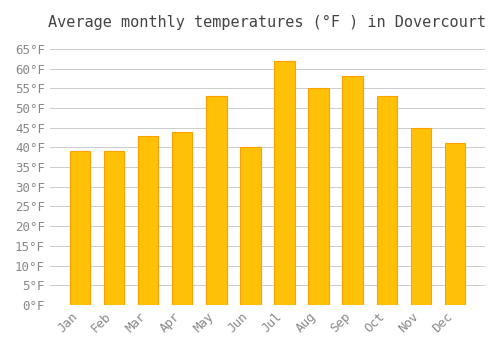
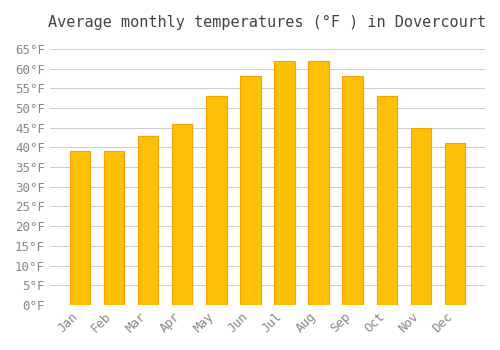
Apr: 44°F -> 46°F
Jun: 40°F -> 58°F
Aug: 55°F -> 62°F
